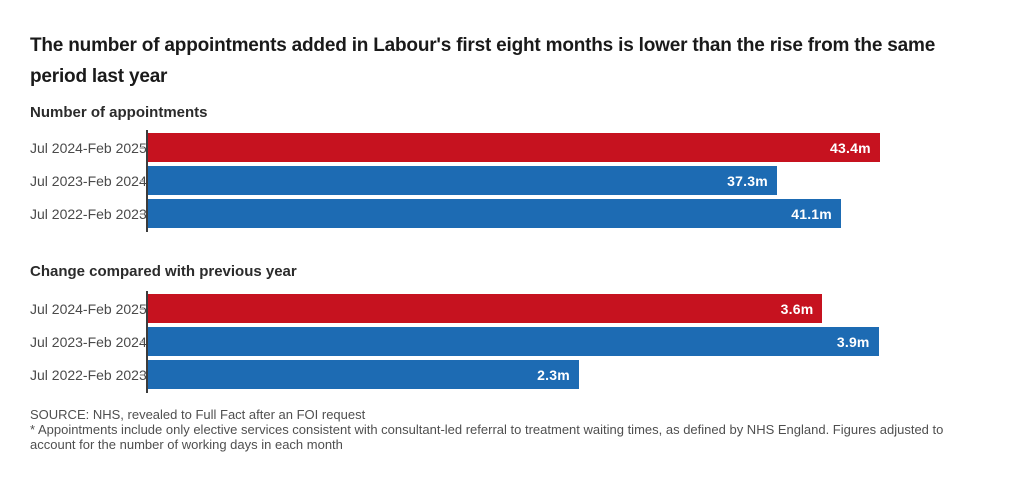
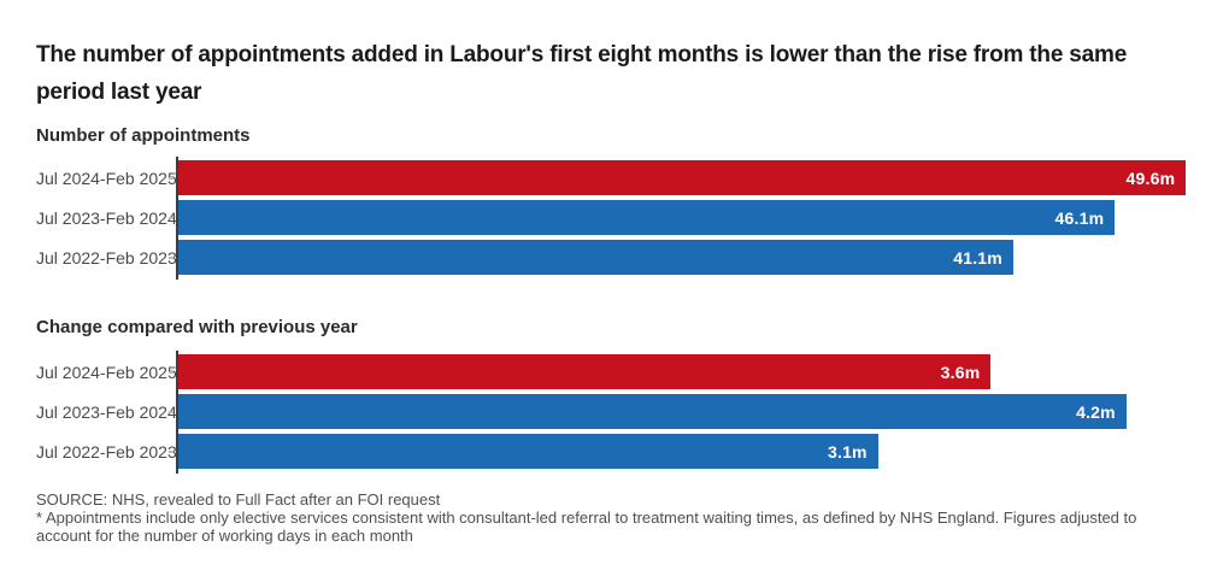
Number of appointments/Jul 2024-Feb 2025: 43.4m -> 49.6m
Number of appointments/Jul 2023-Feb 2024: 37.3m -> 46.1m
Change compared with previous year/Jul 2023-Feb 2024: 3.9m -> 4.2m
Change compared with previous year/Jul 2022-Feb 2023: 2.3m -> 3.1m
